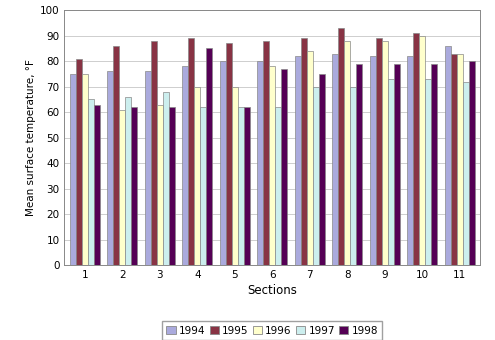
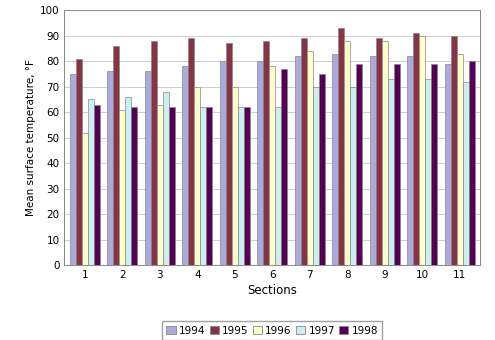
1996/1: 75 -> 52
1998/4: 85 -> 62
1994/11: 86 -> 79
1995/11: 83 -> 90
